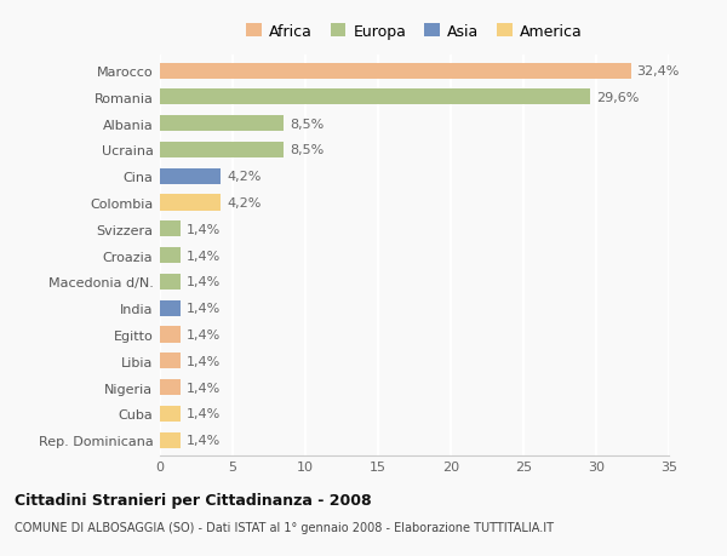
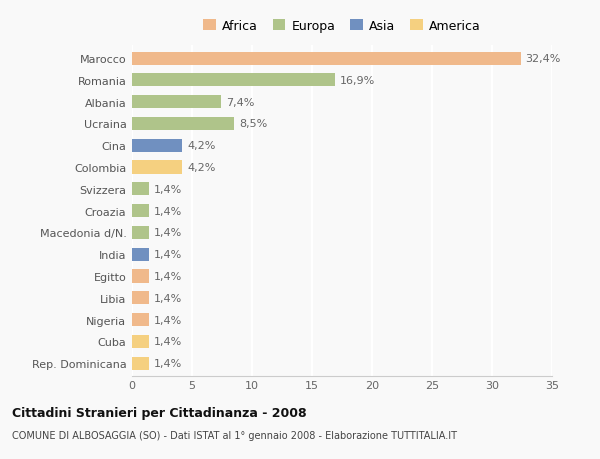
Romania: 29,6% -> 16,9%
Albania: 8,5% -> 7,4%
